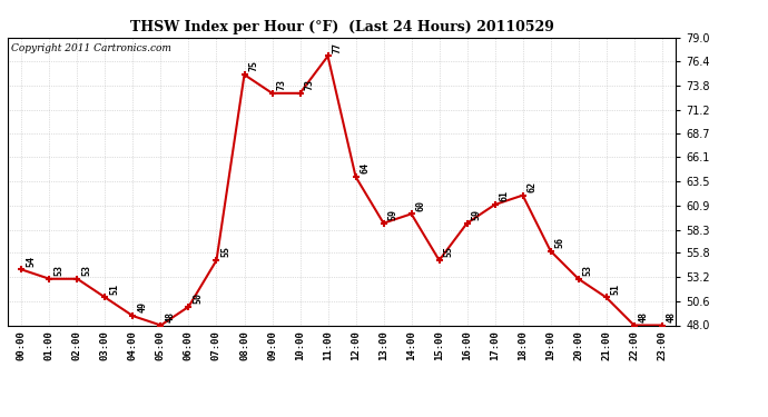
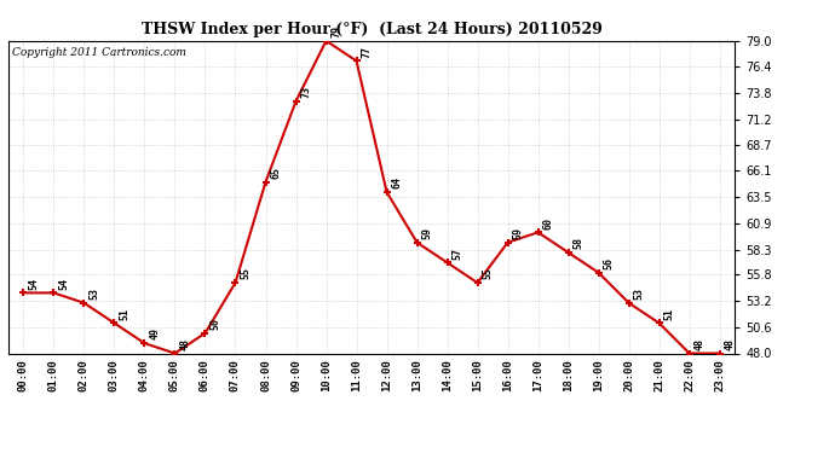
01:00: 53 -> 54
08:00: 75 -> 65
10:00: 73 -> 79
14:00: 60 -> 57
17:00: 61 -> 60
18:00: 62 -> 58
